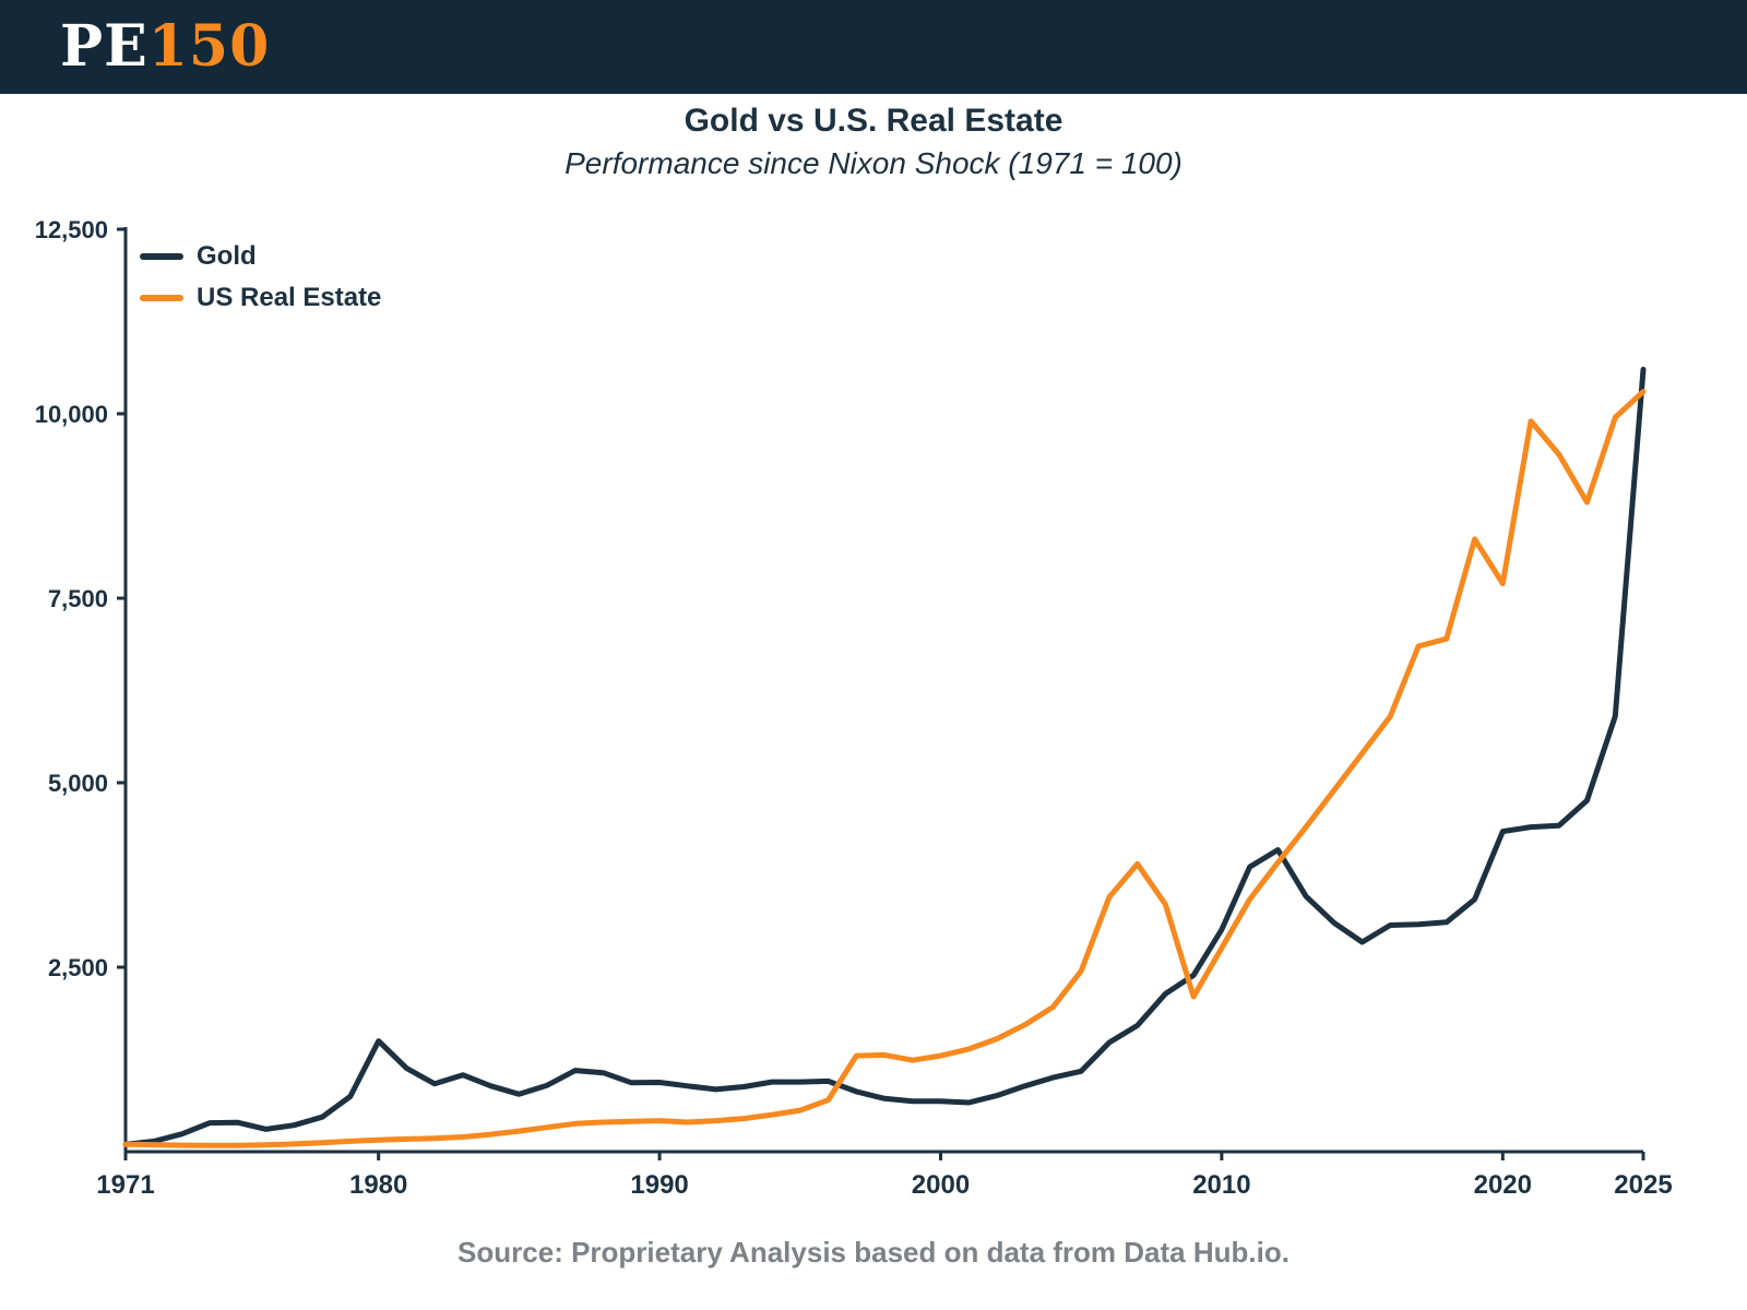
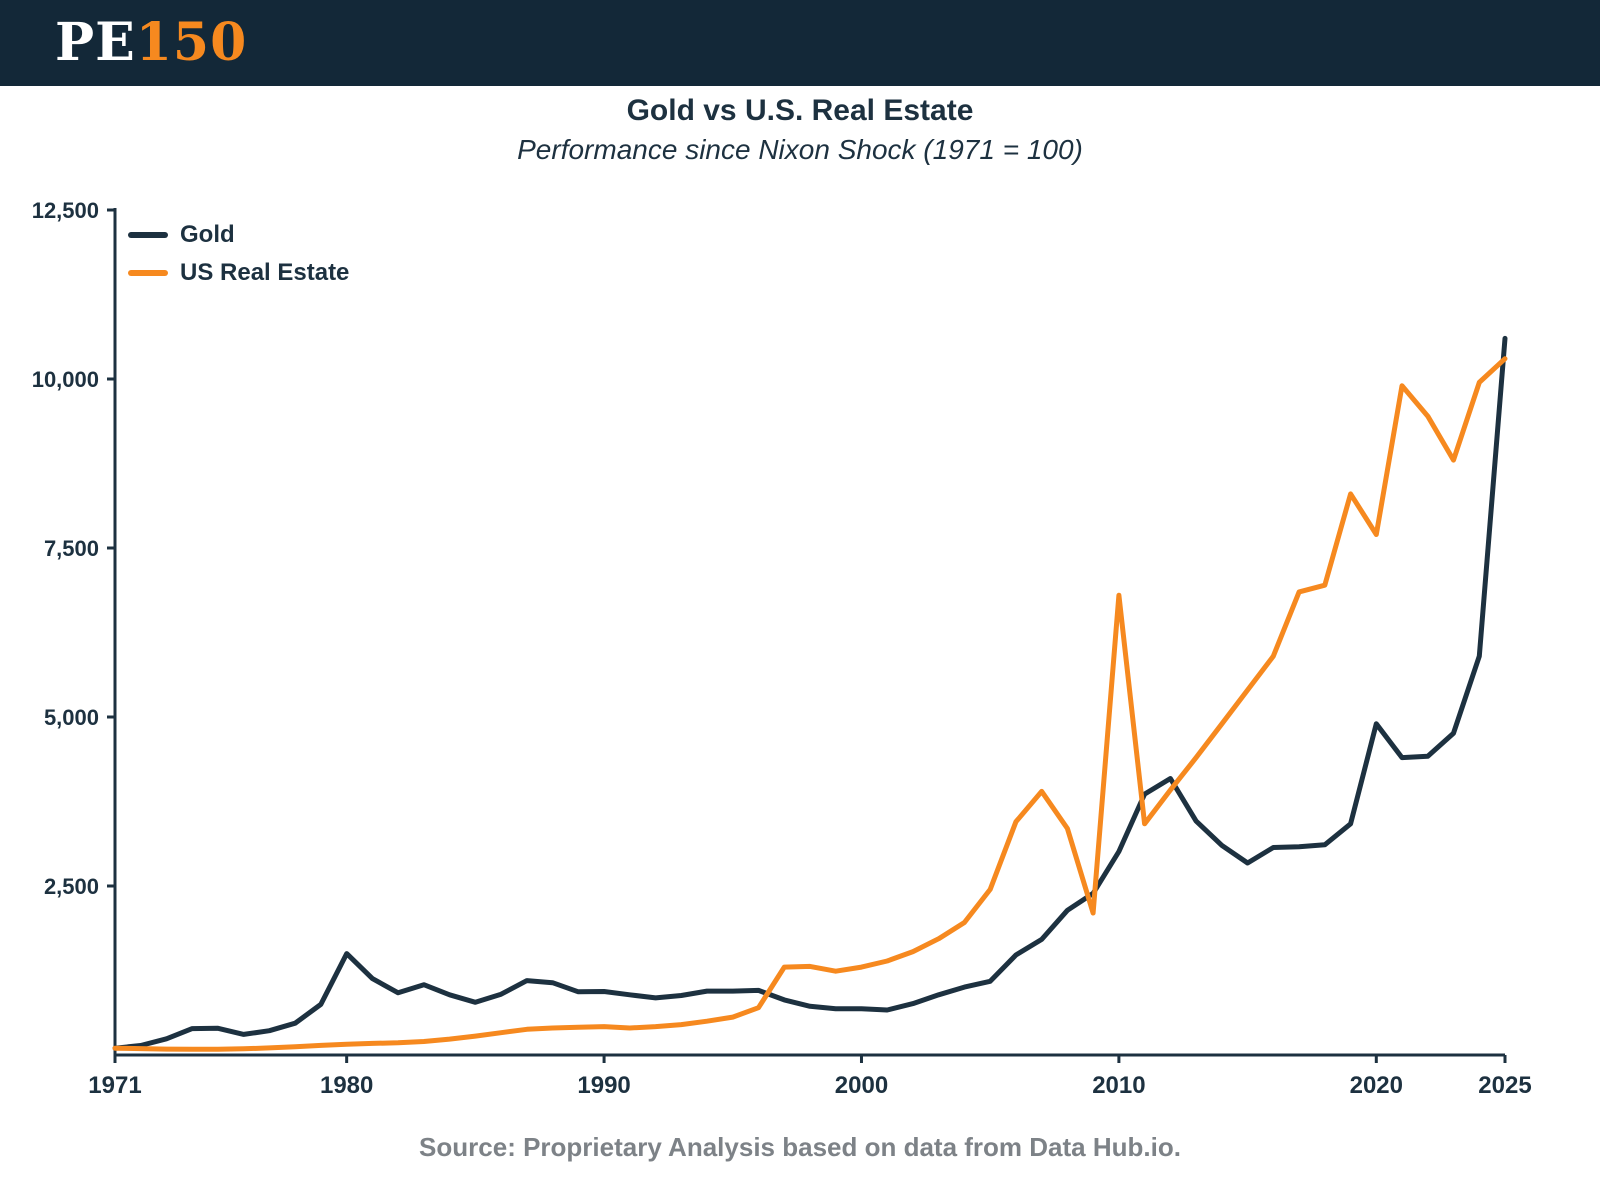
US Real Estate/2010: 2800 -> 6800
Gold/2020: 4300 -> 4900
